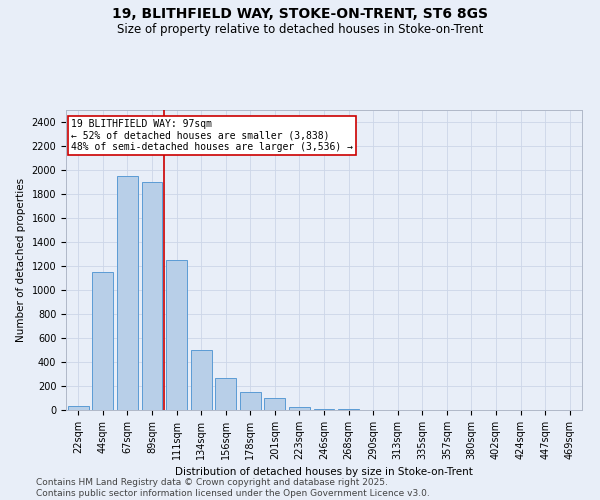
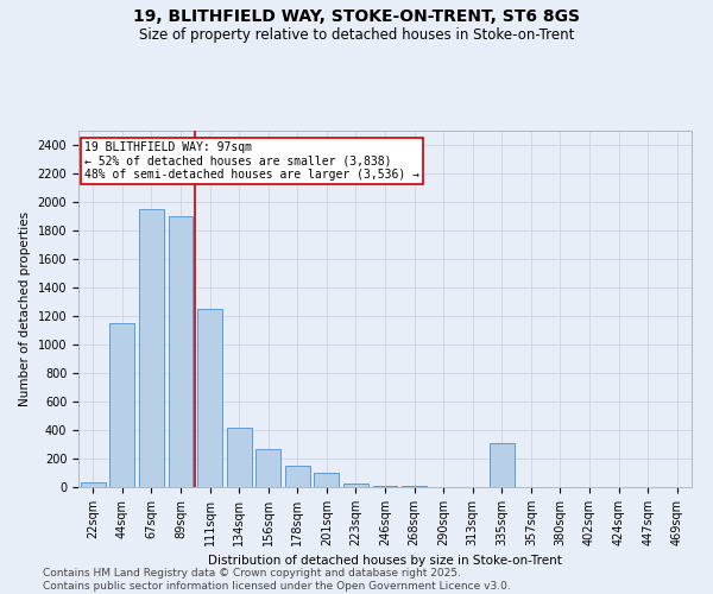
134sqm: 500 -> 420
335sqm: 0 -> 310
